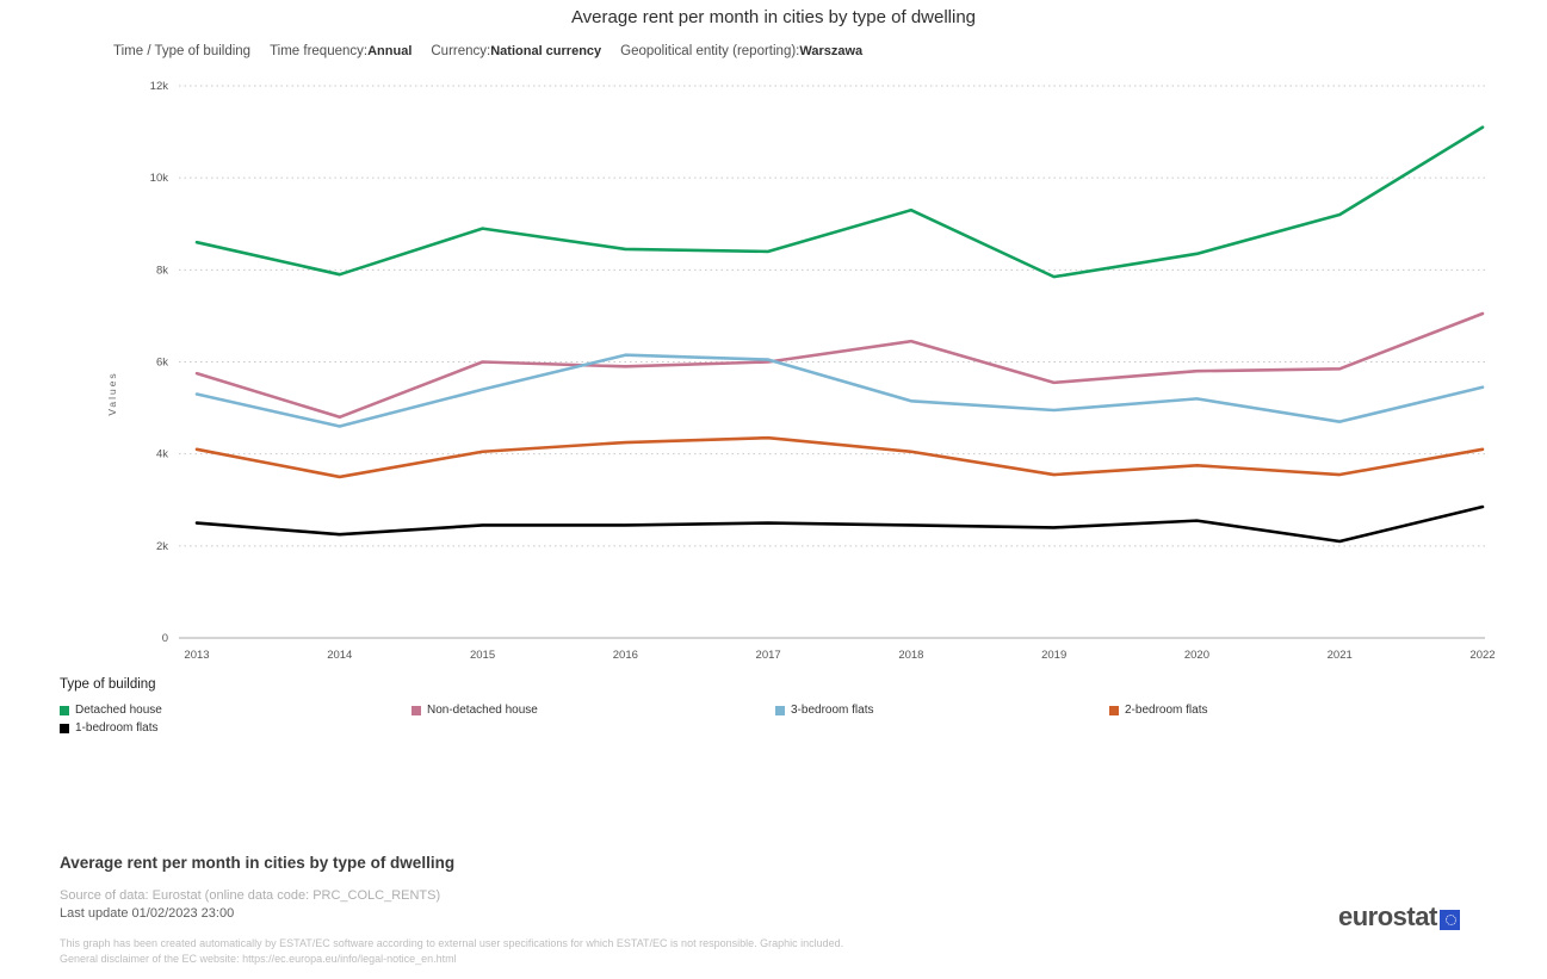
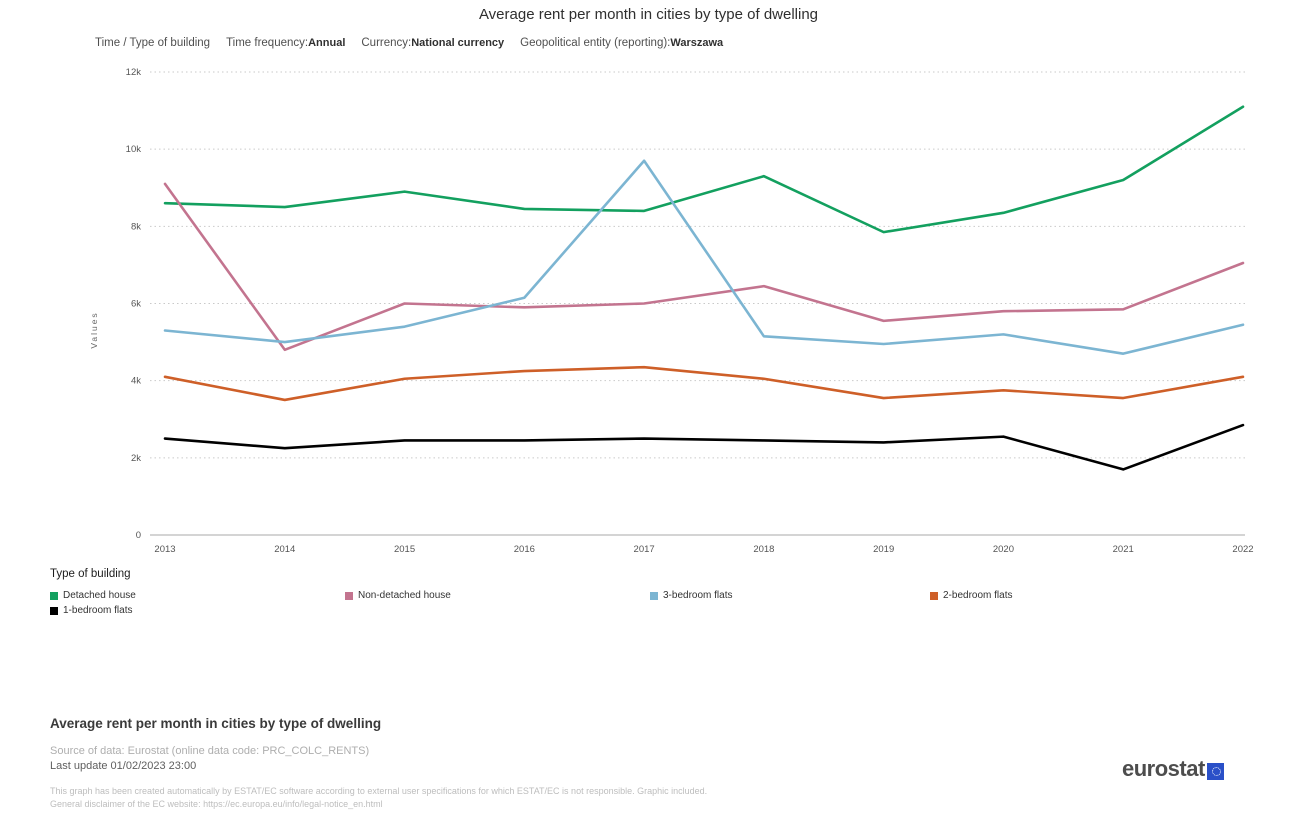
Non-detached house/2013: 5.8k -> 9.1k
Detached house/2014: 7.9k -> 8.5k
3-bedroom flats/2014: 4.6k -> 5.0k
3-bedroom flats/2017: 6.0k -> 9.7k
1-bedroom flats/2021: 2.1k -> 1.7k
